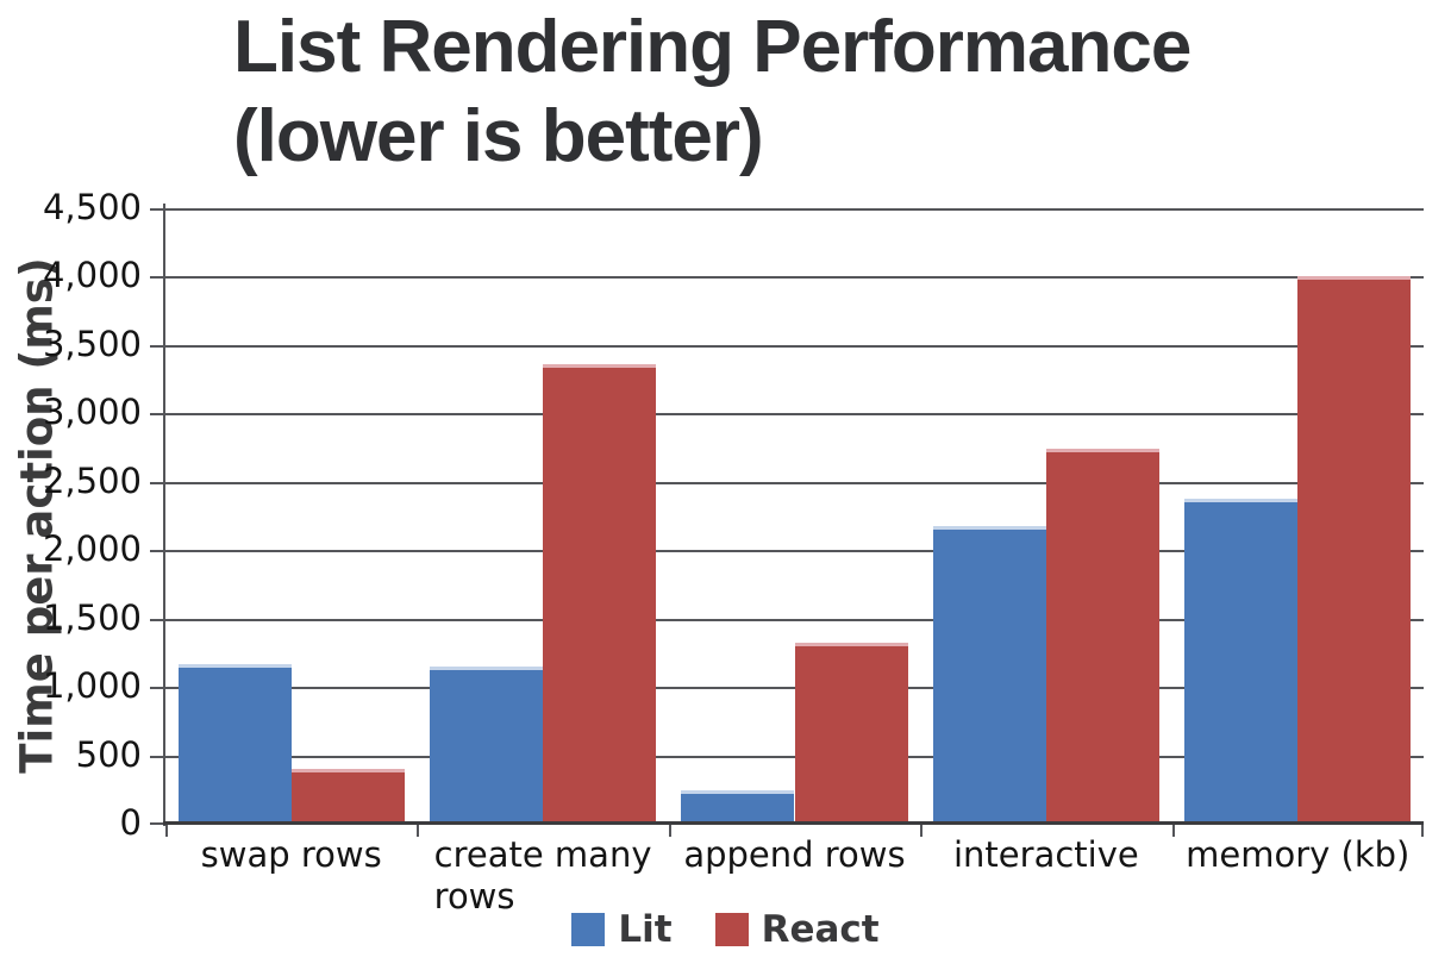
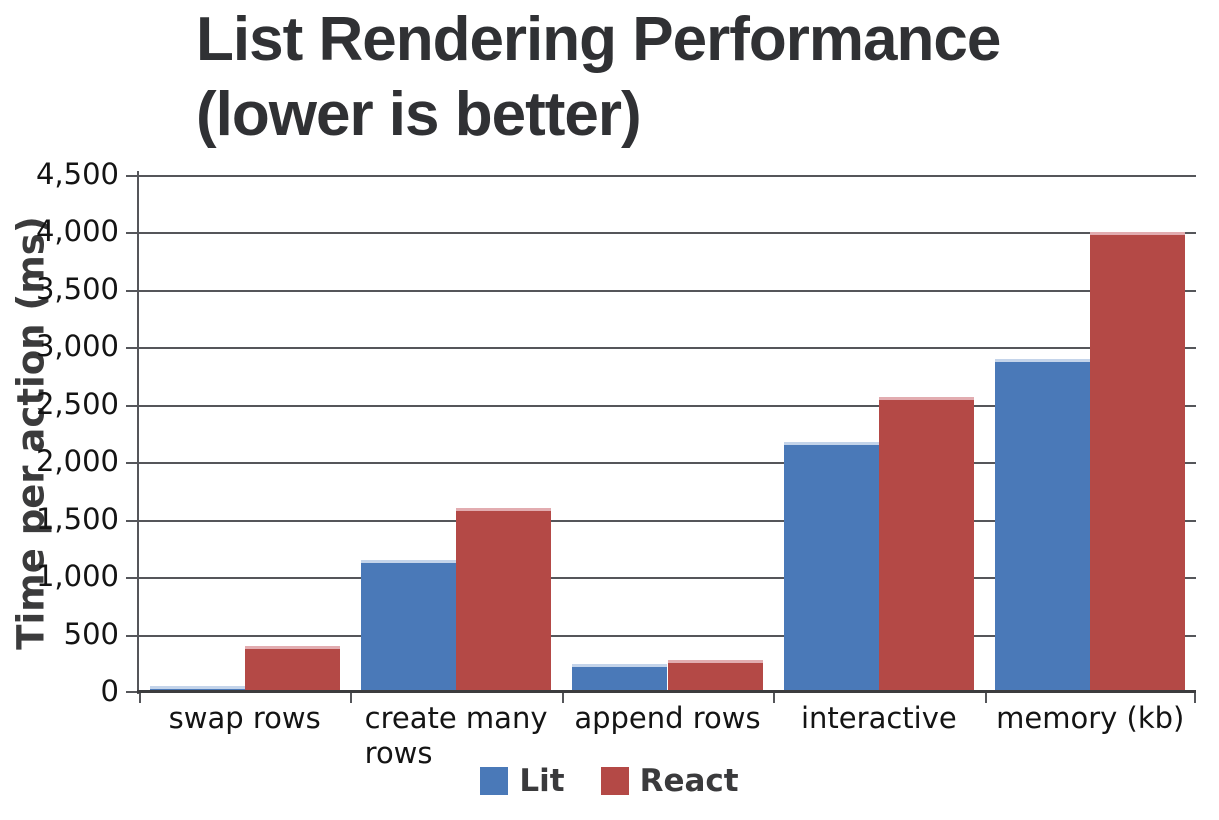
Lit/swap rows: 1170 -> 50
React/create many rows: 3360 -> 1600
React/append rows: 1320 -> 280
React/interactive: 2740 -> 2570
Lit/memory (kb): 2380 -> 2900
